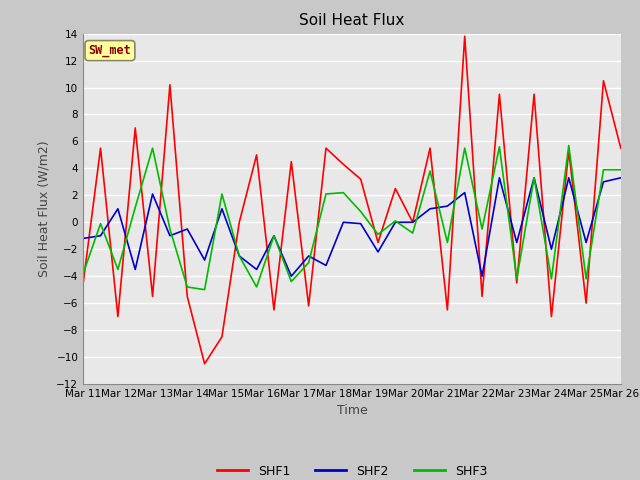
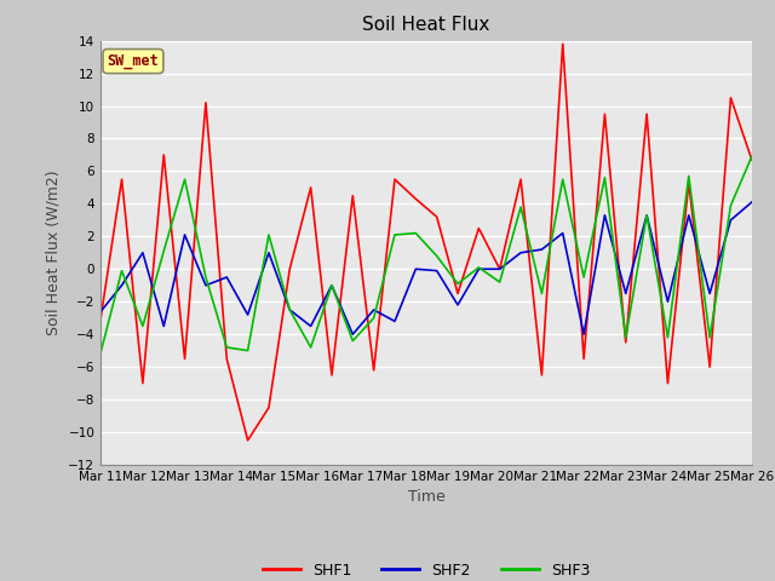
SHF1/Mar 11: -4.5 -> -3.0
SHF2/Mar 11: -1.2 -> -2.6
SHF3/Mar 11: -3.8 -> -5.1
SHF1/Mar 26: 5.5 -> 6.7
SHF2/Mar 26: 3.3 -> 4.1
SHF3/Mar 26: 3.9 -> 6.9
